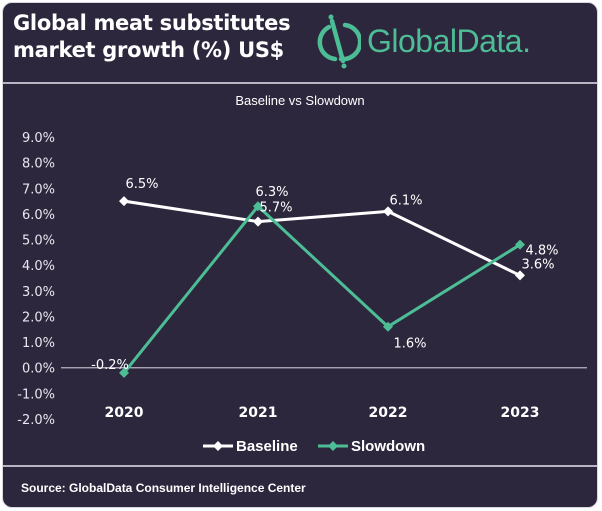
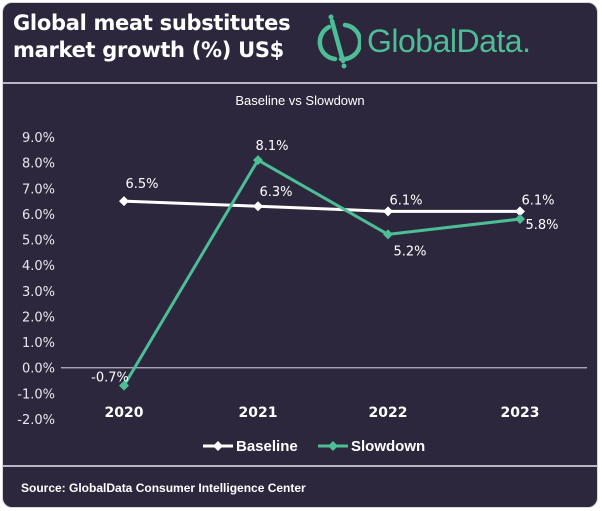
Slowdown/2020: -0.2% -> -0.7%
Baseline/2021: 5.7% -> 6.3%
Slowdown/2021: 6.3% -> 8.1%
Slowdown/2022: 1.6% -> 5.2%
Baseline/2023: 3.6% -> 6.1%
Slowdown/2023: 4.8% -> 5.8%
